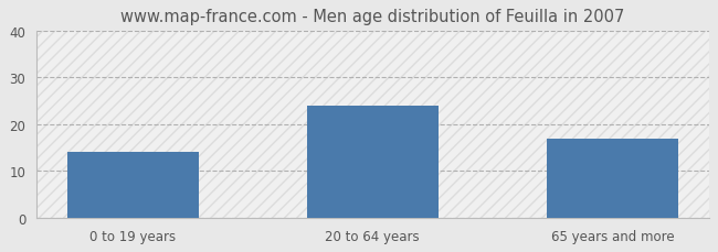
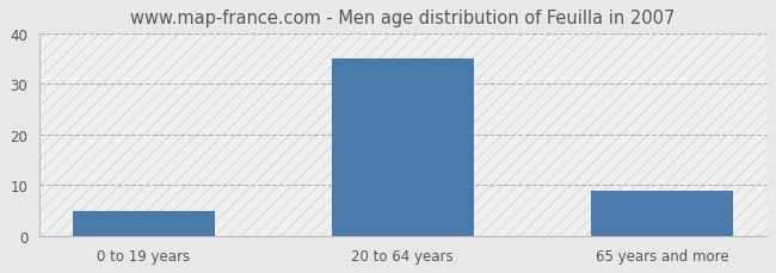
0 to 19 years: 14 -> 5
20 to 64 years: 24 -> 35
65 years and more: 17 -> 9
